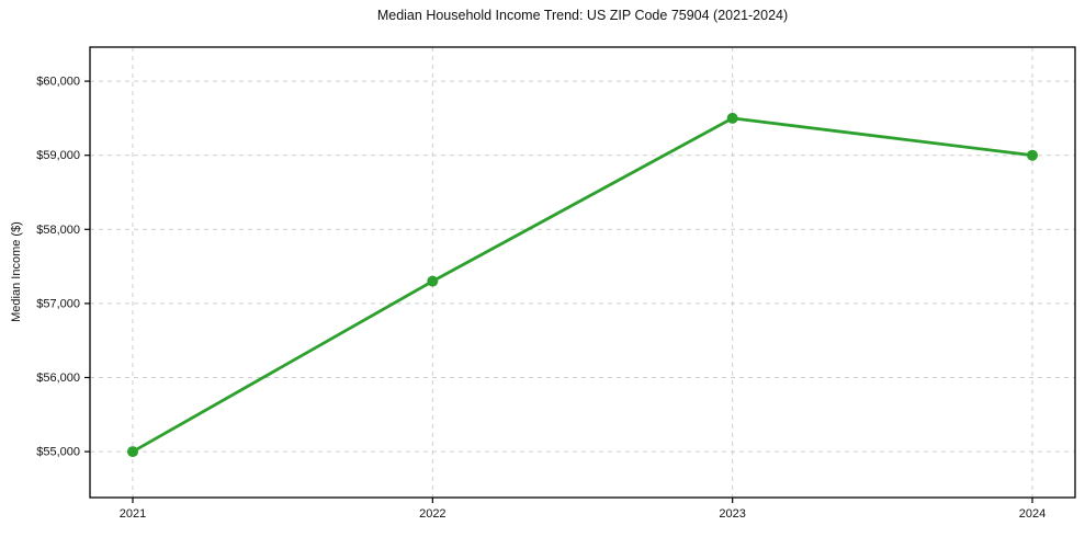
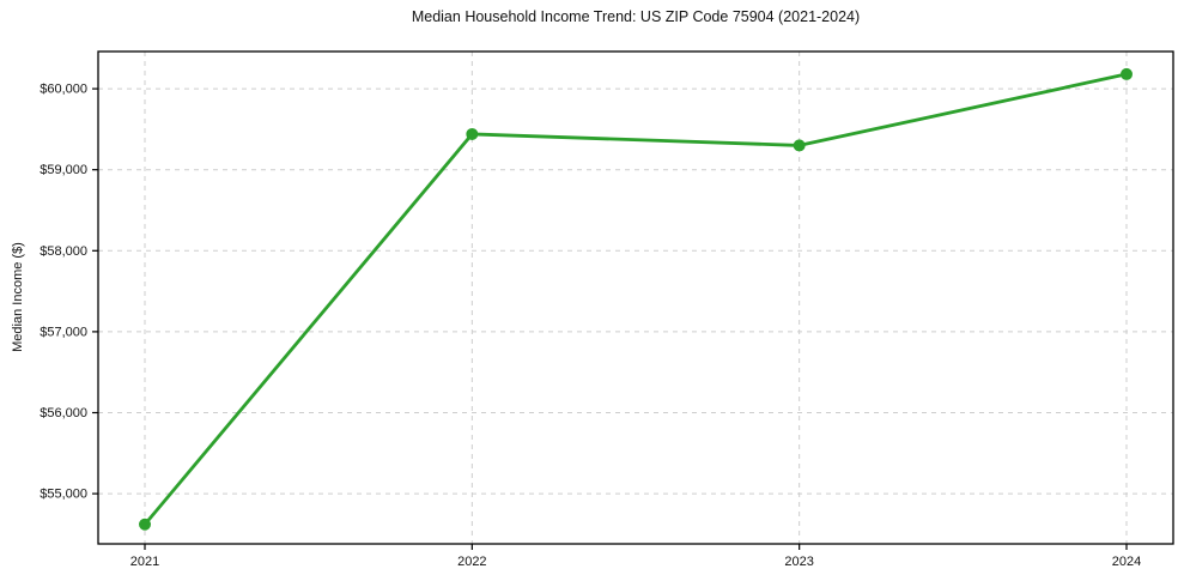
2021: $55000 -> $54600
2022: $57300 -> $59400
2023: $59500 -> $59300
2024: $59000 -> $60200
